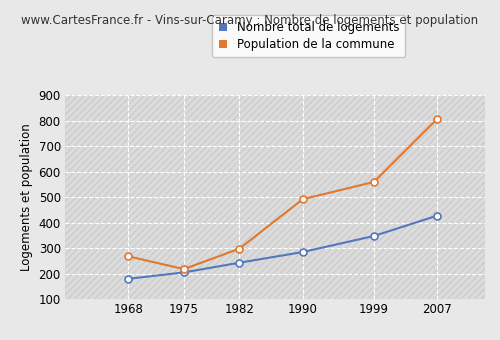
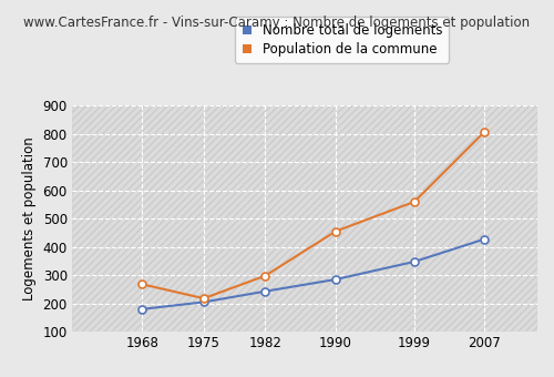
Population de la commune/1990: 492 -> 455
